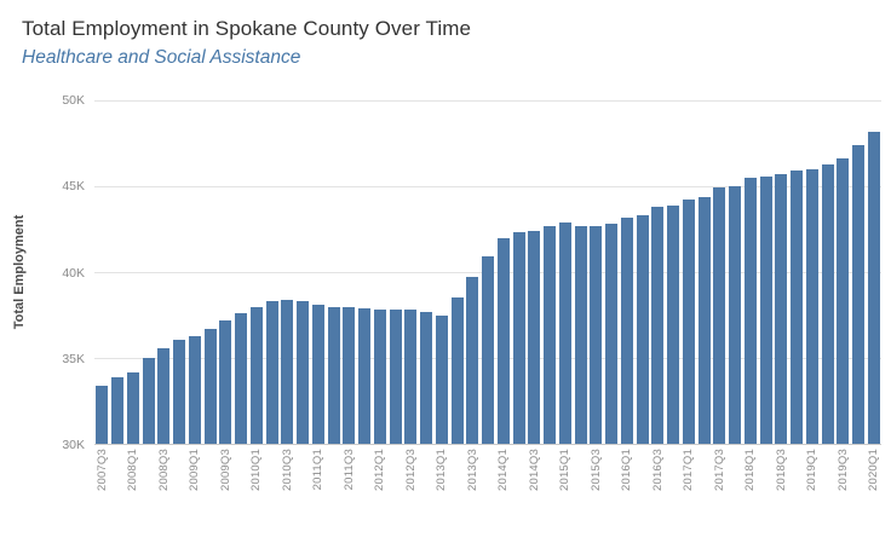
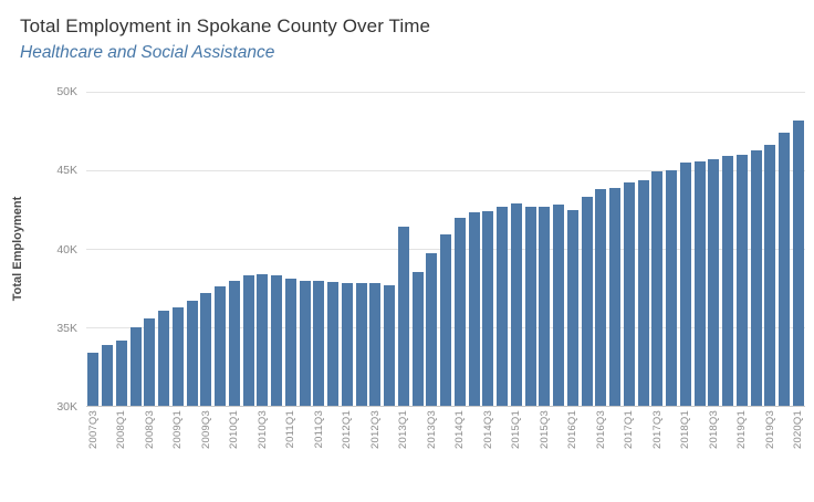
2013Q1: 37.5K -> 41.4K
2016Q1: 43.2K -> 42.5K
